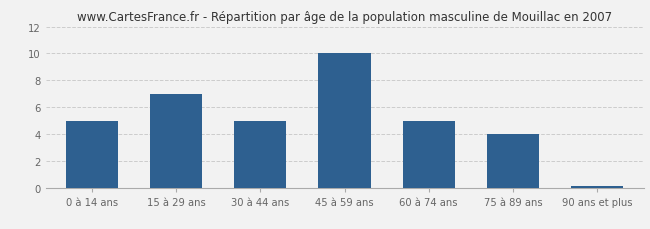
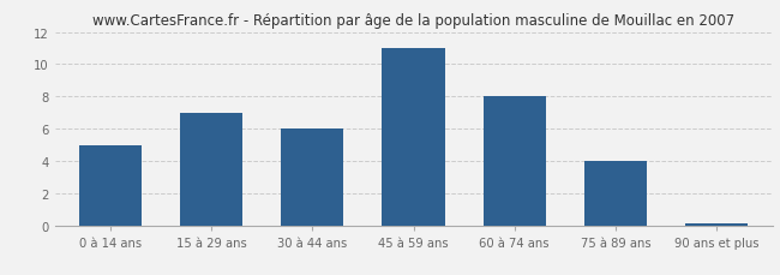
30 à 44 ans: 5.0 -> 6.0
45 à 59 ans: 10.0 -> 11.0
60 à 74 ans: 5.0 -> 8.0
